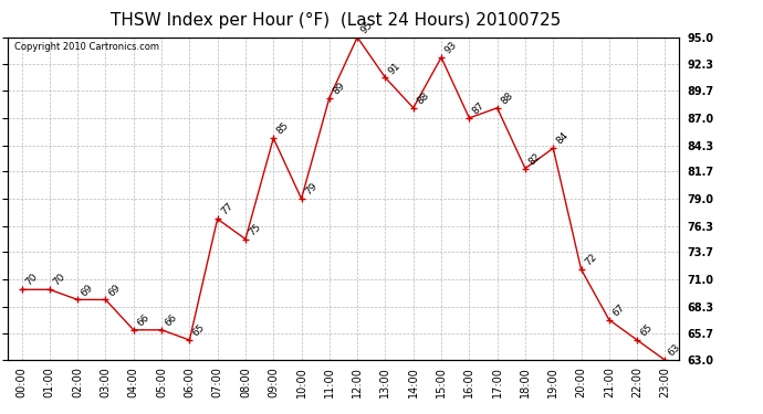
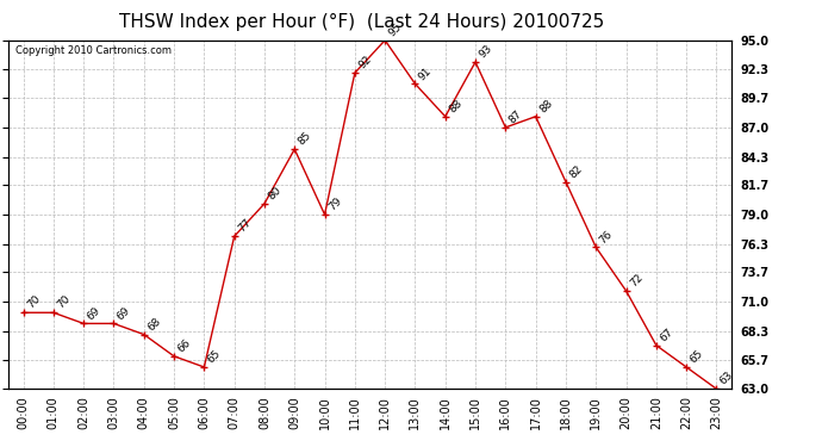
04:00: 66 -> 68
08:00: 75 -> 80
11:00: 89 -> 92
19:00: 84 -> 76
